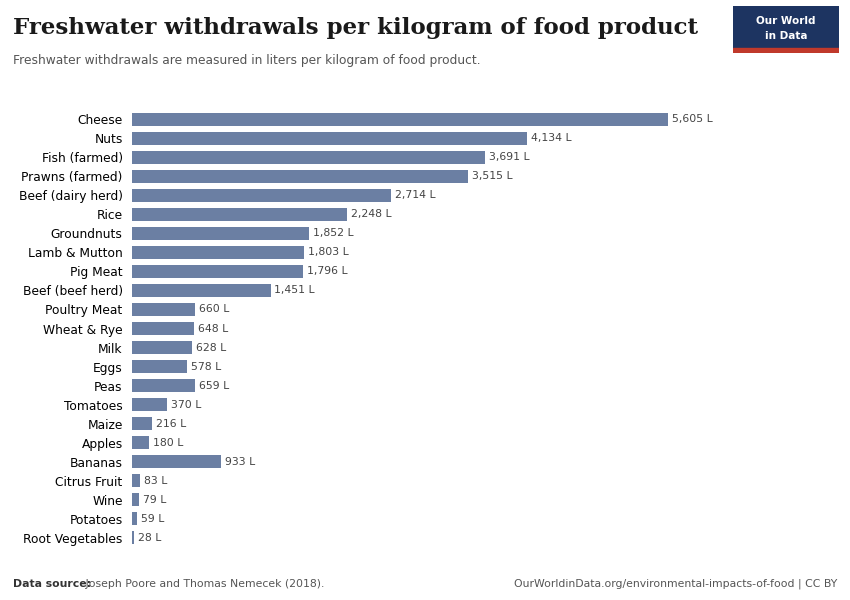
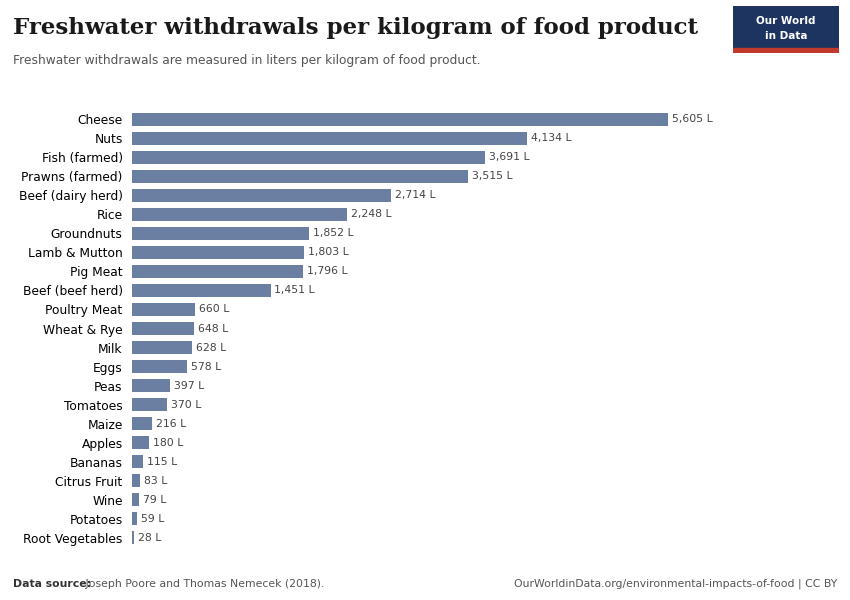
Peas: 659 -> 397
Bananas: 933 -> 115
